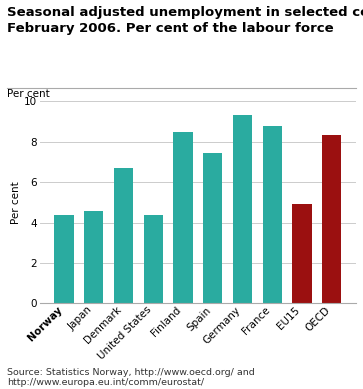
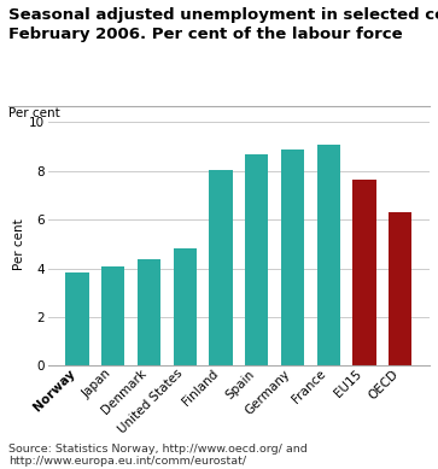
Norway: 4.35 -> 3.85
Japan: 4.55 -> 4.05
Denmark: 6.70 -> 4.35
United States: 4.35 -> 4.80
Finland: 8.45 -> 8.05
Spain: 7.45 -> 8.65
Germany: 9.30 -> 8.85
France: 8.75 -> 9.05
EU15: 4.90 -> 7.65
OECD: 8.35 -> 6.30
